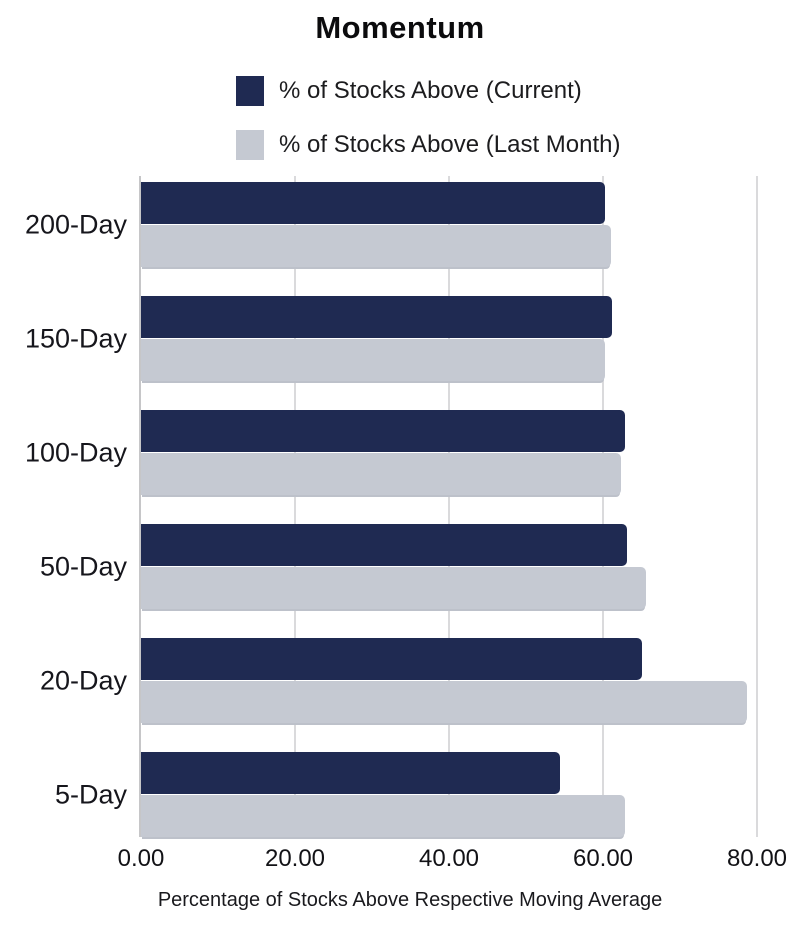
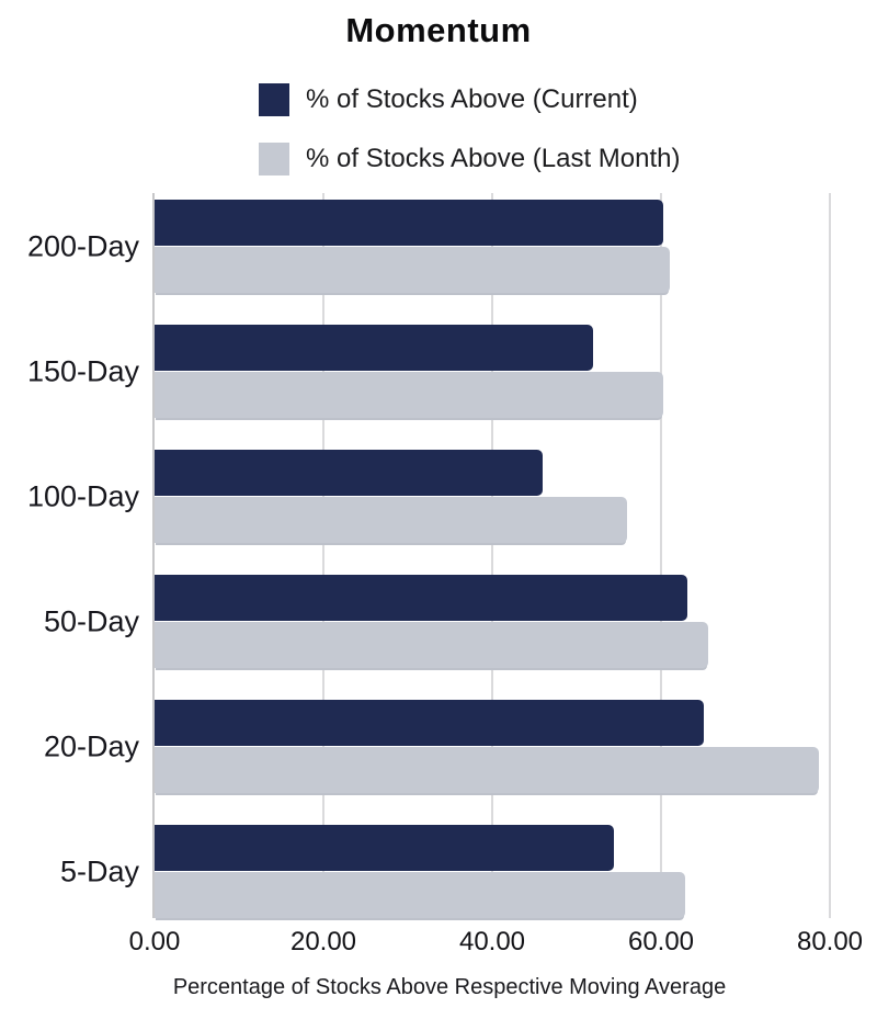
% of Stocks Above (Current)/150-Day: 61 -> 52
% of Stocks Above (Current)/100-Day: 63 -> 46
% of Stocks Above (Last Month)/100-Day: 62 -> 56
